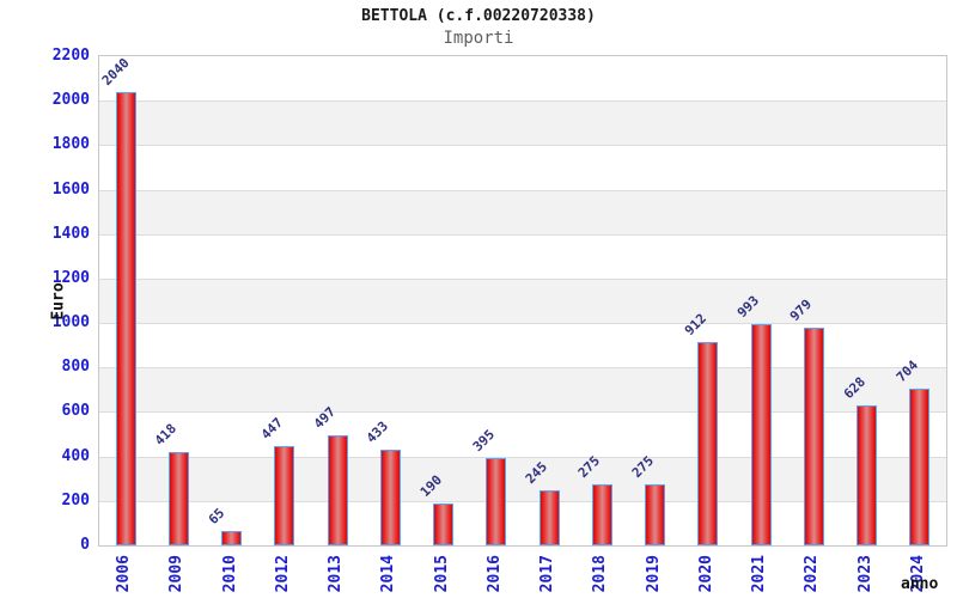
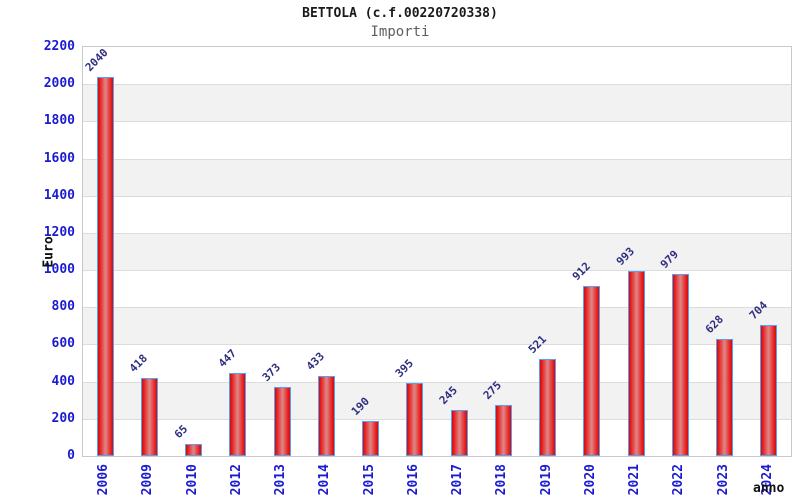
2013: 497 -> 373
2019: 275 -> 521
